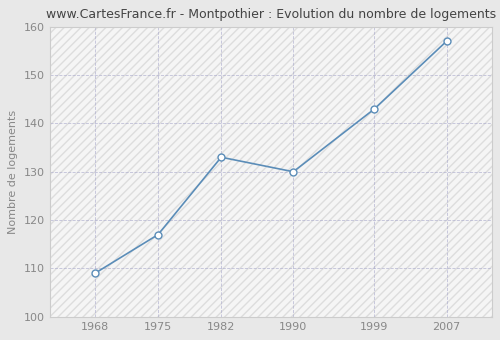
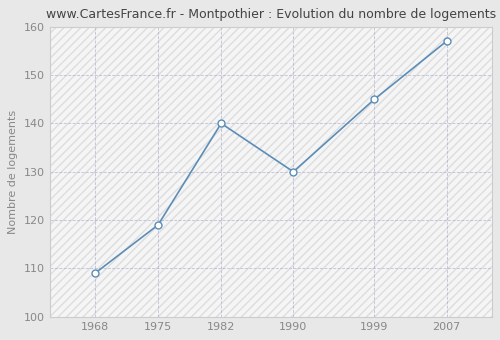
1975: 117 -> 119
1982: 133 -> 140
1999: 143 -> 145
